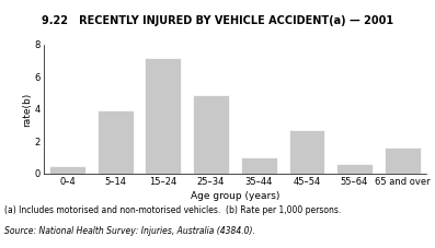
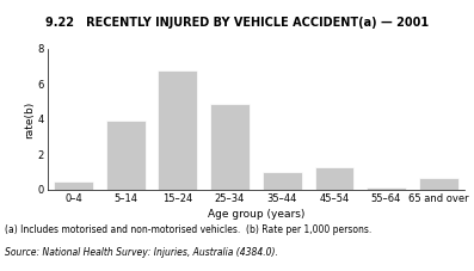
15–24: 7.2 -> 6.8
45–54: 2.7 -> 1.3
55–64: 0.6 -> 0.1
65 and over: 1.6 -> 0.7
